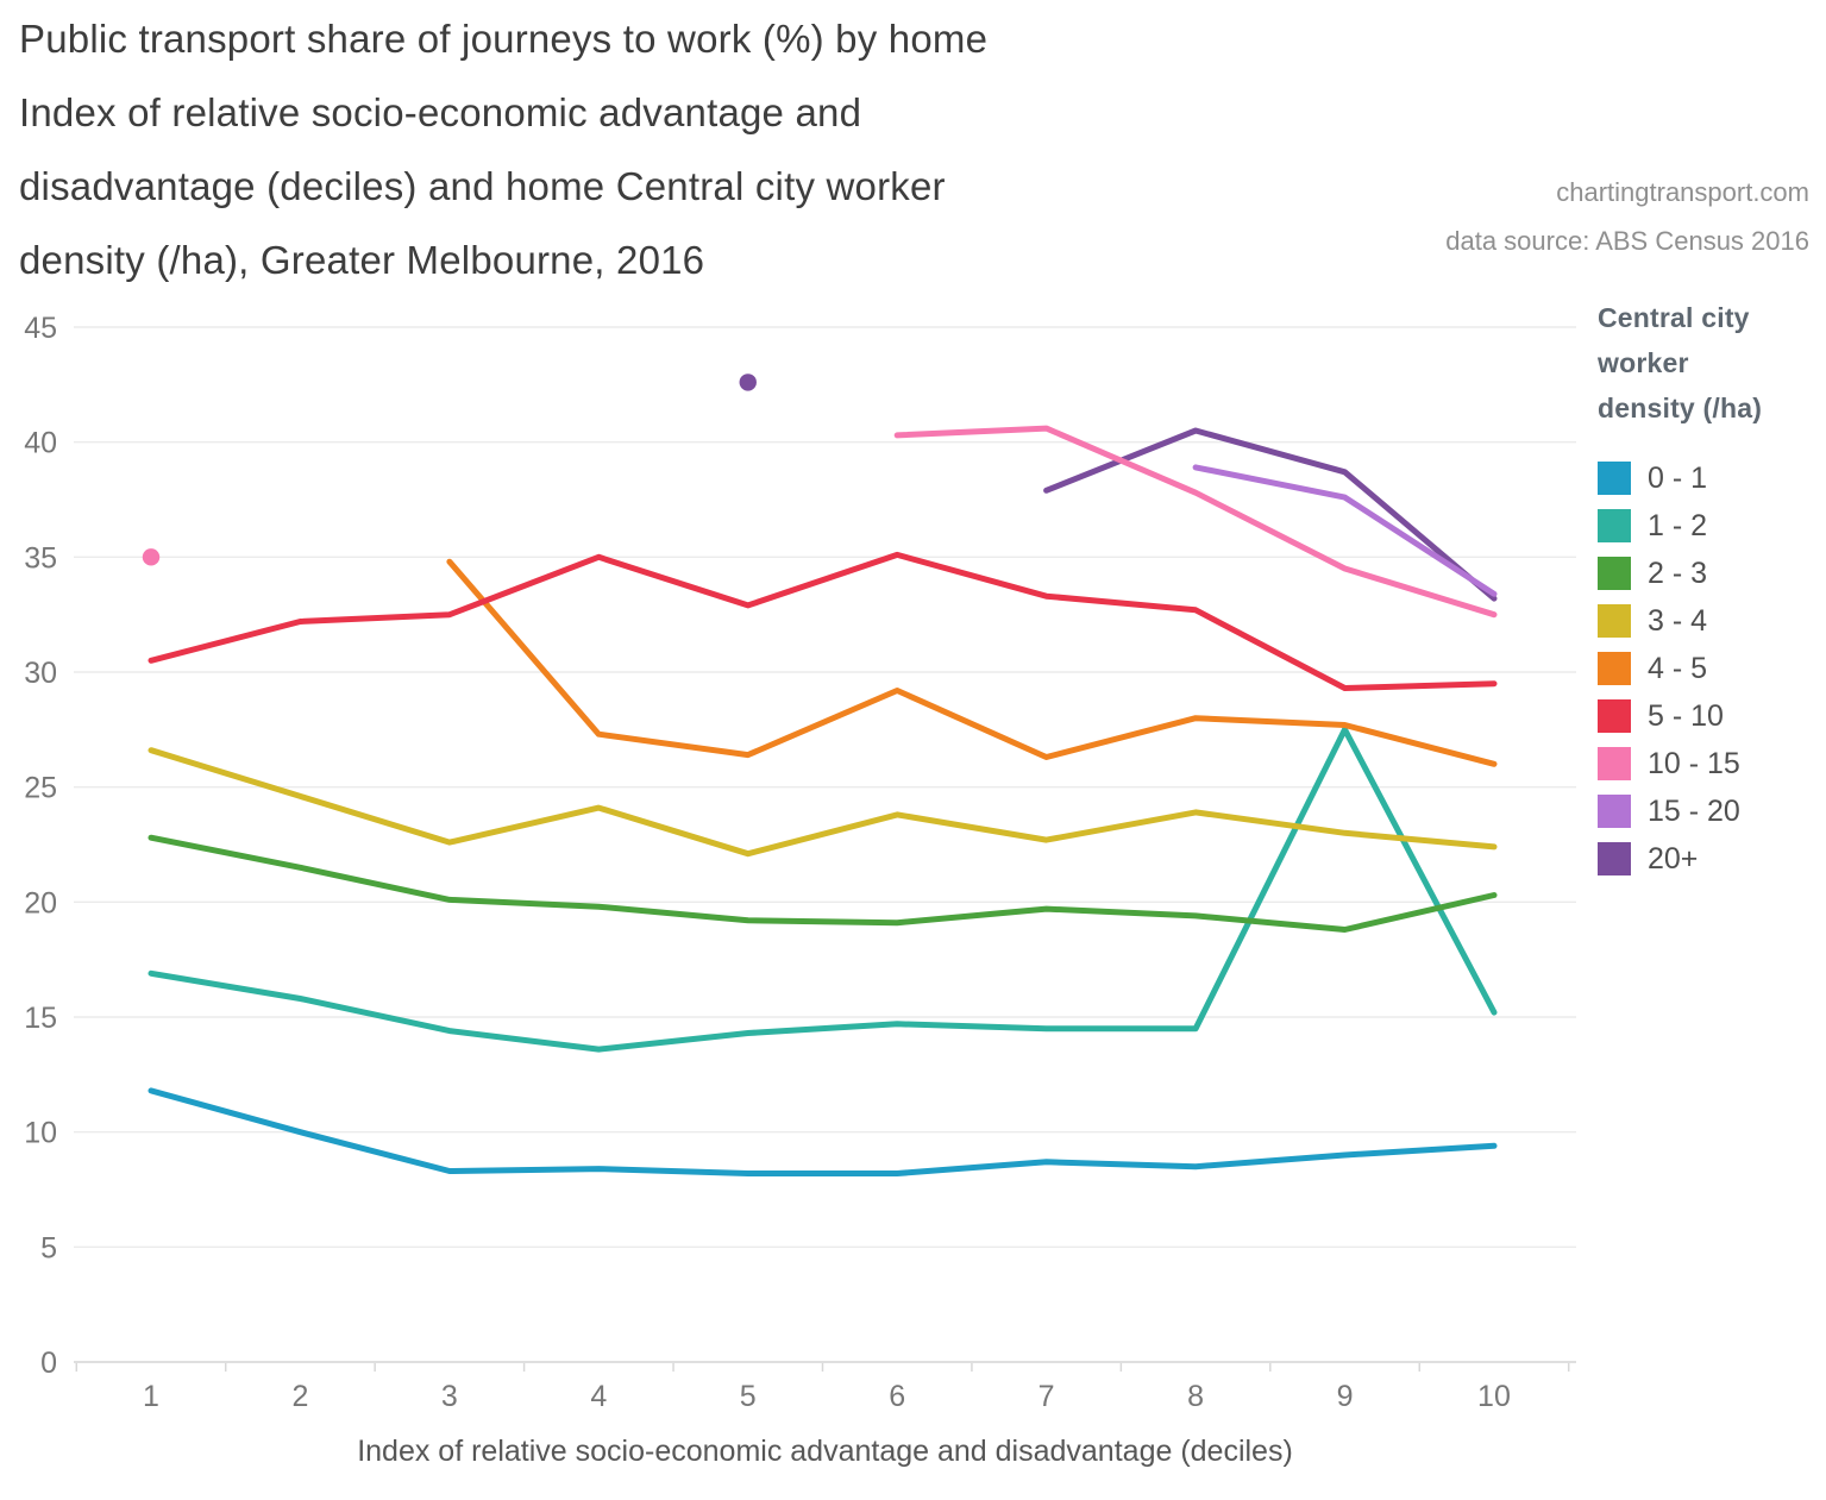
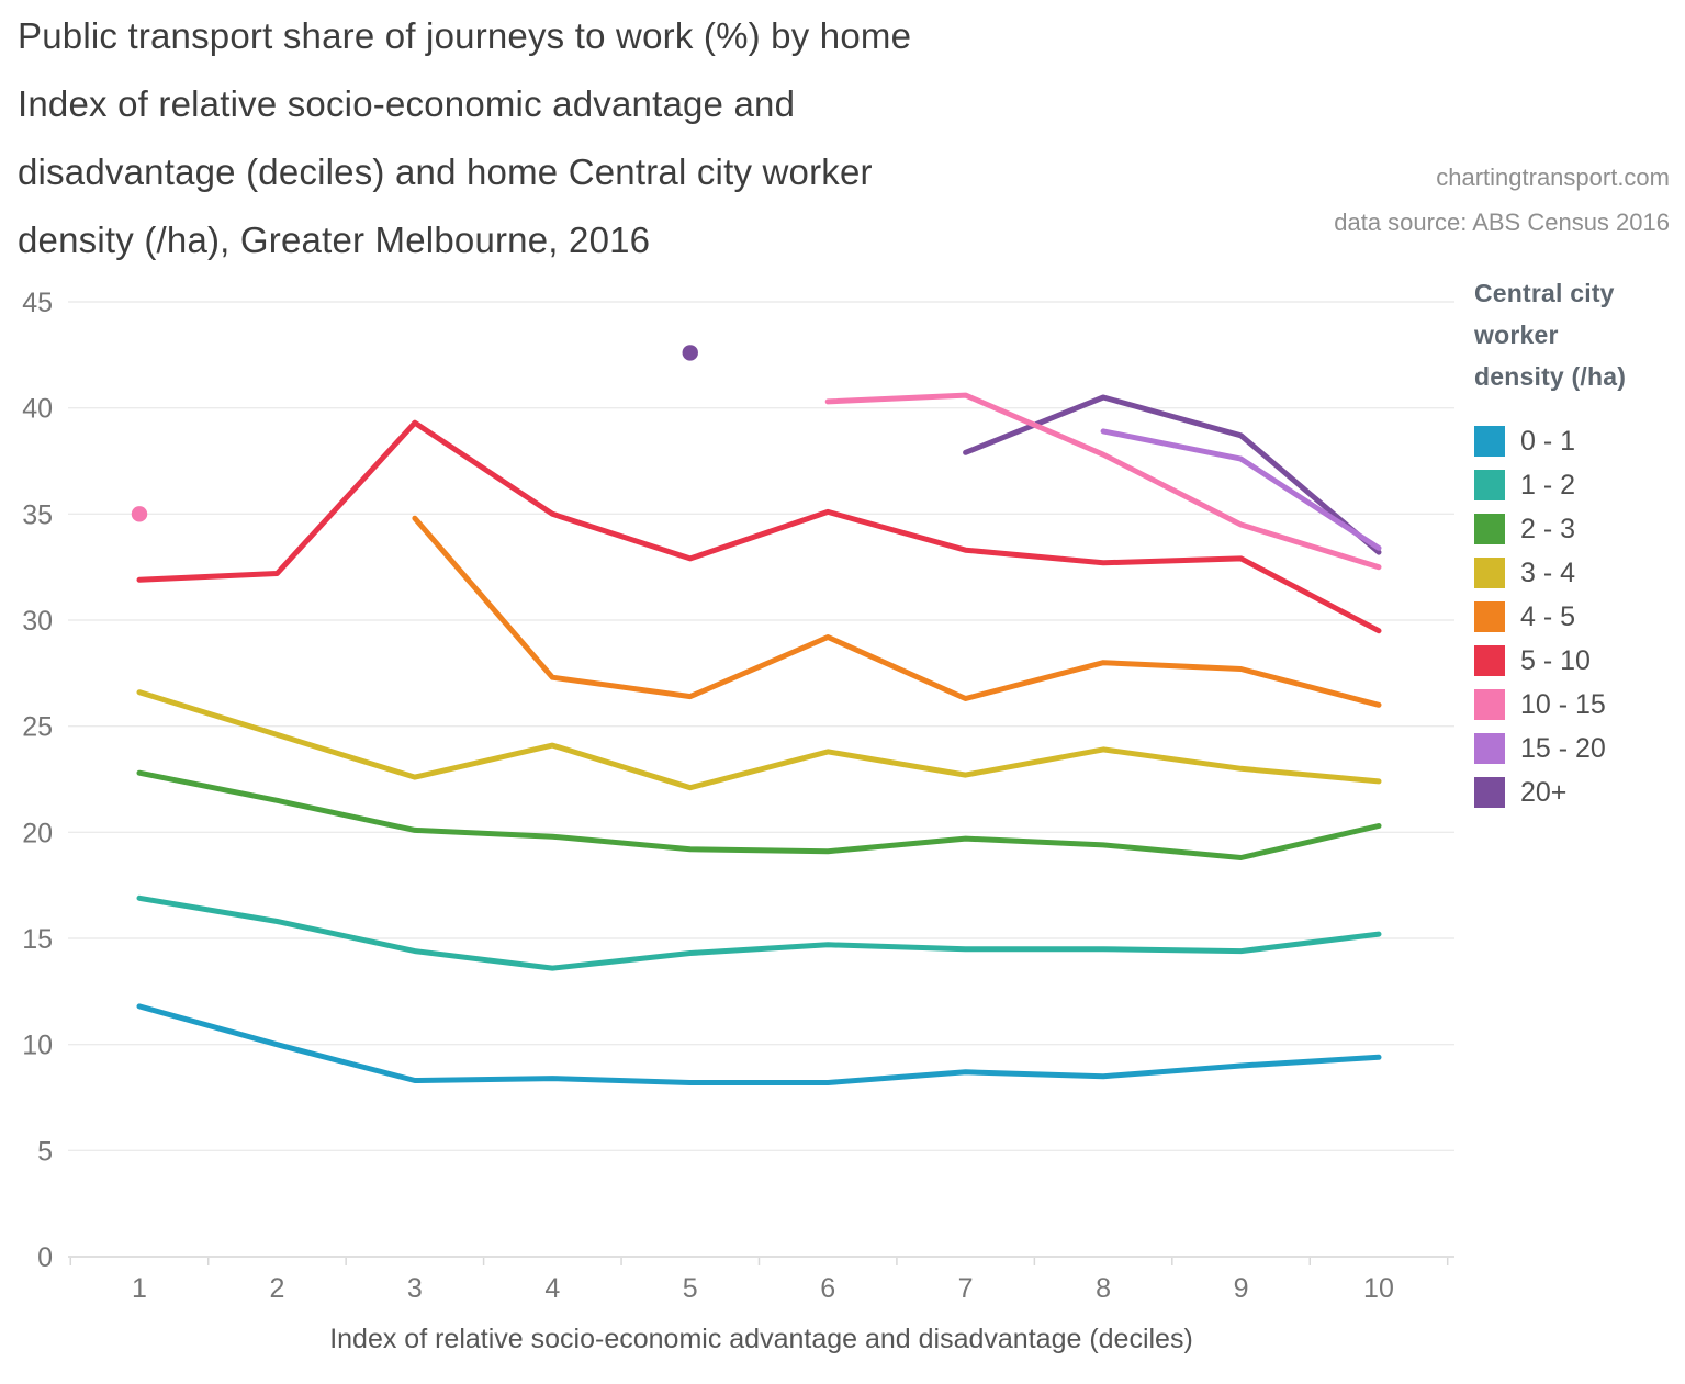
5 - 10/1: 30.5 -> 31.9
5 - 10/3: 32.5 -> 39.3
1 - 2/9: 27.5 -> 14.4
5 - 10/9: 29.3 -> 32.9
